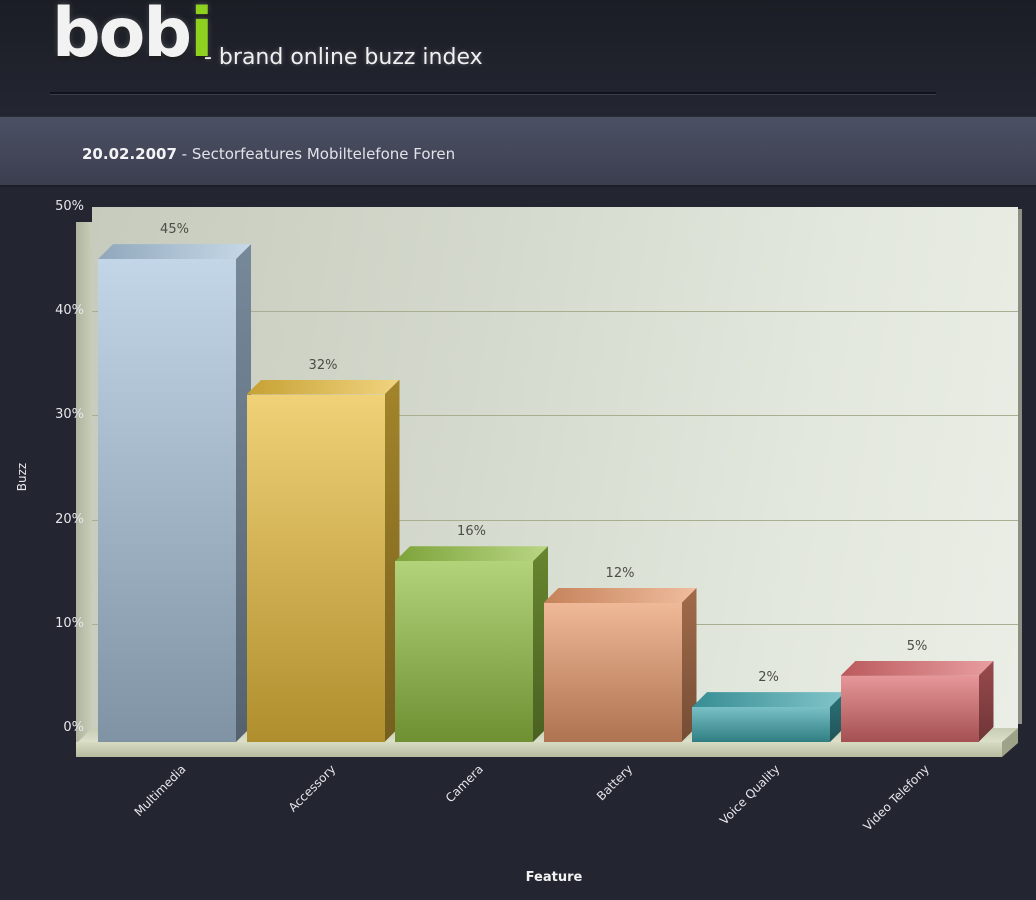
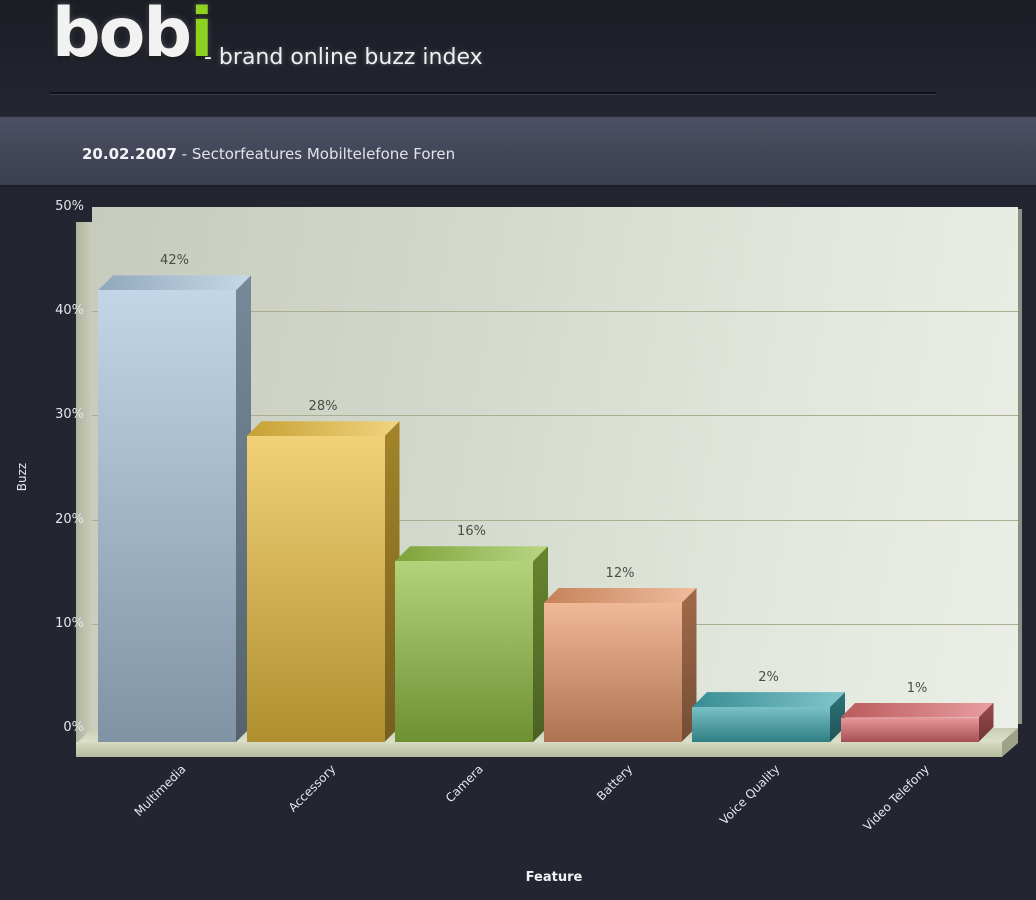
Multimedia: 45% -> 42%
Accessory: 32% -> 28%
Video Telefony: 5% -> 1%
